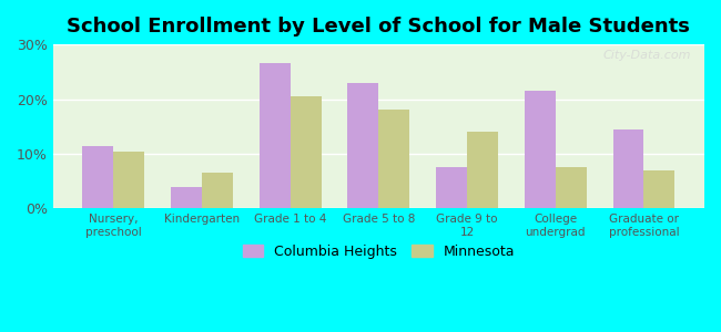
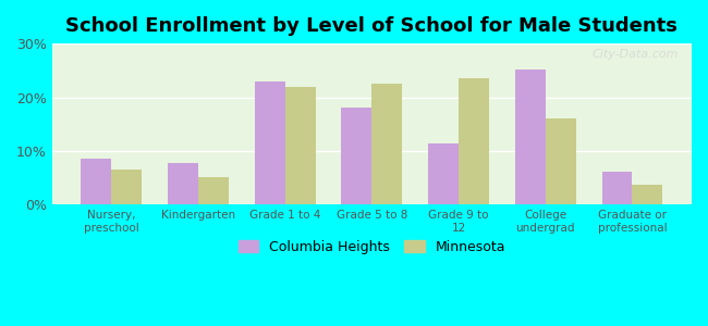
Columbia Heights/Nursery, preschool: 11.5% -> 8.5%
Minnesota/Nursery, preschool: 10.5% -> 6.5%
Columbia Heights/Kindergarten: 4.0% -> 7.7%
Minnesota/Kindergarten: 6.5% -> 5.2%
Columbia Heights/Grade 1 to 4: 26.5% -> 23.0%
Minnesota/Grade 1 to 4: 20.5% -> 22.0%
Columbia Heights/Grade 5 to 8: 23.0% -> 18.0%
Minnesota/Grade 5 to 8: 18.0% -> 22.5%
Columbia Heights/Grade 9 to 12: 7.5% -> 11.5%
Minnesota/Grade 9 to 12: 14.0% -> 23.5%
Columbia Heights/College undergrad: 21.5% -> 25.2%
Minnesota/College undergrad: 7.5% -> 16.0%
Columbia Heights/Graduate or professional: 14.5% -> 6.2%
Minnesota/Graduate or professional: 7.0% -> 3.8%
